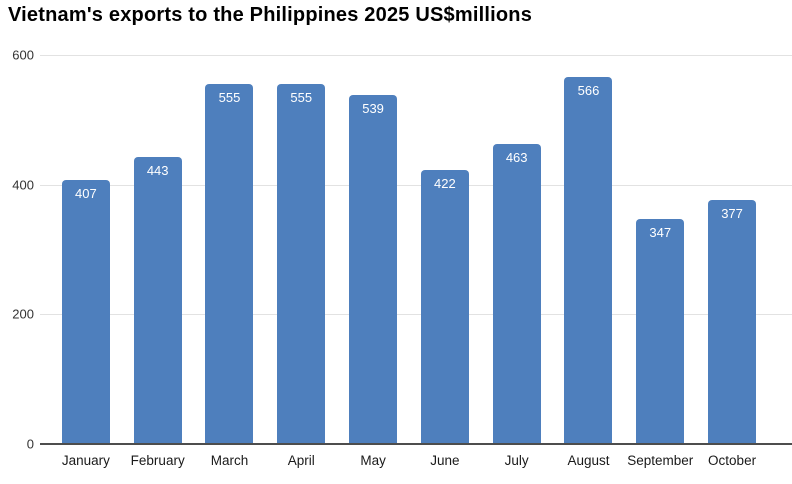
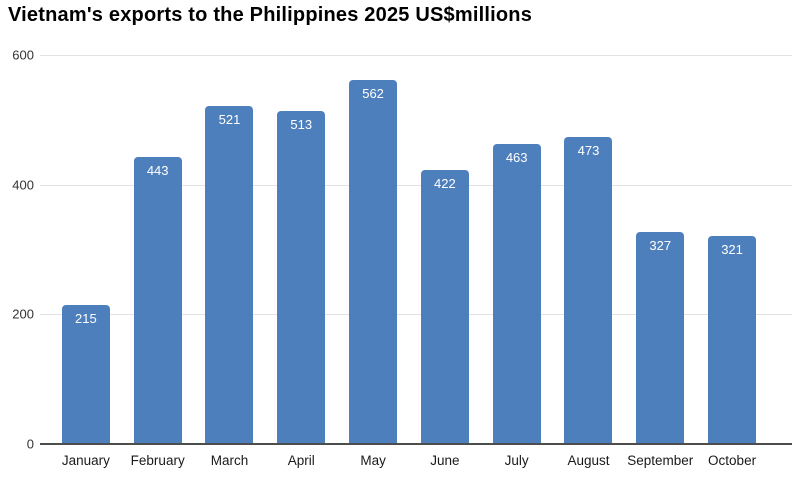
January: 407 -> 215
March: 555 -> 521
April: 555 -> 513
May: 539 -> 562
August: 566 -> 473
September: 347 -> 327
October: 377 -> 321
